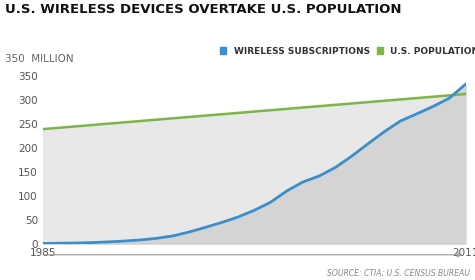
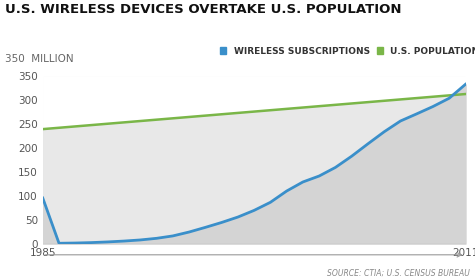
WIRELESS SUBSCRIPTIONS/1985: 0 -> 95
